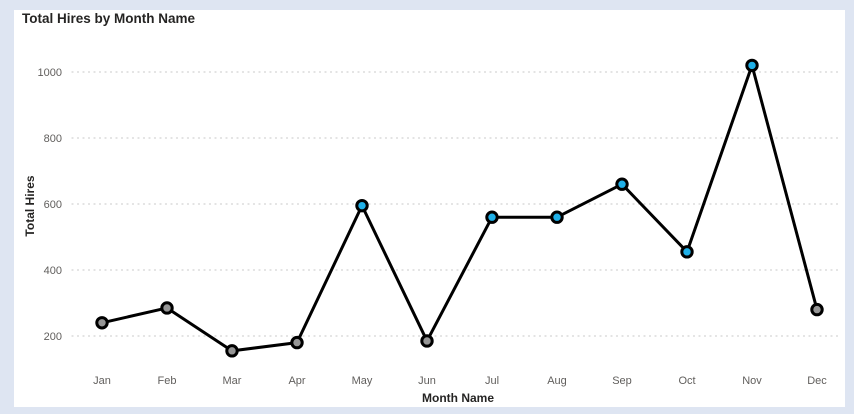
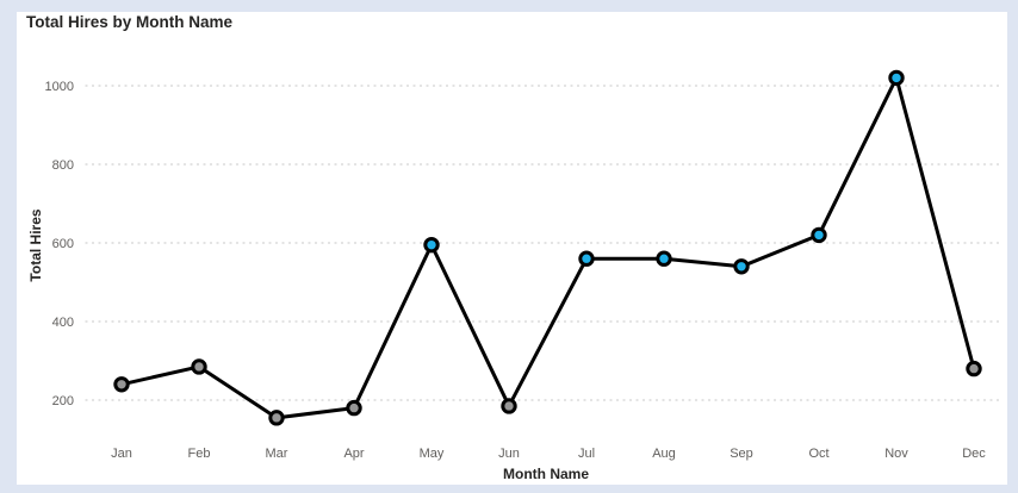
Sep: 660 -> 540
Oct: 460 -> 620
